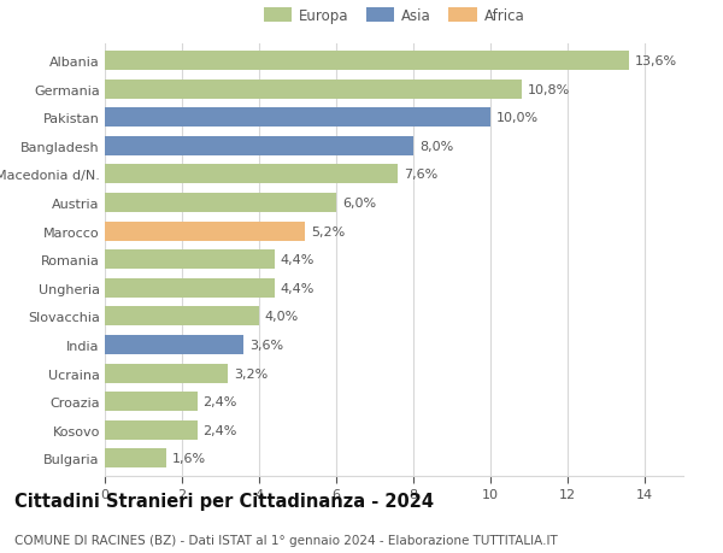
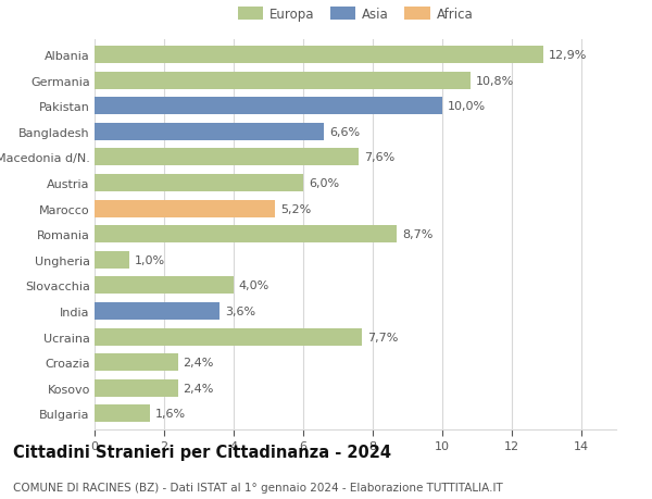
Albania: 13,6% -> 12,9%
Bangladesh: 8,0% -> 6,6%
Romania: 4,4% -> 8,7%
Ungheria: 4,4% -> 1,0%
Ucraina: 3,2% -> 7,7%
